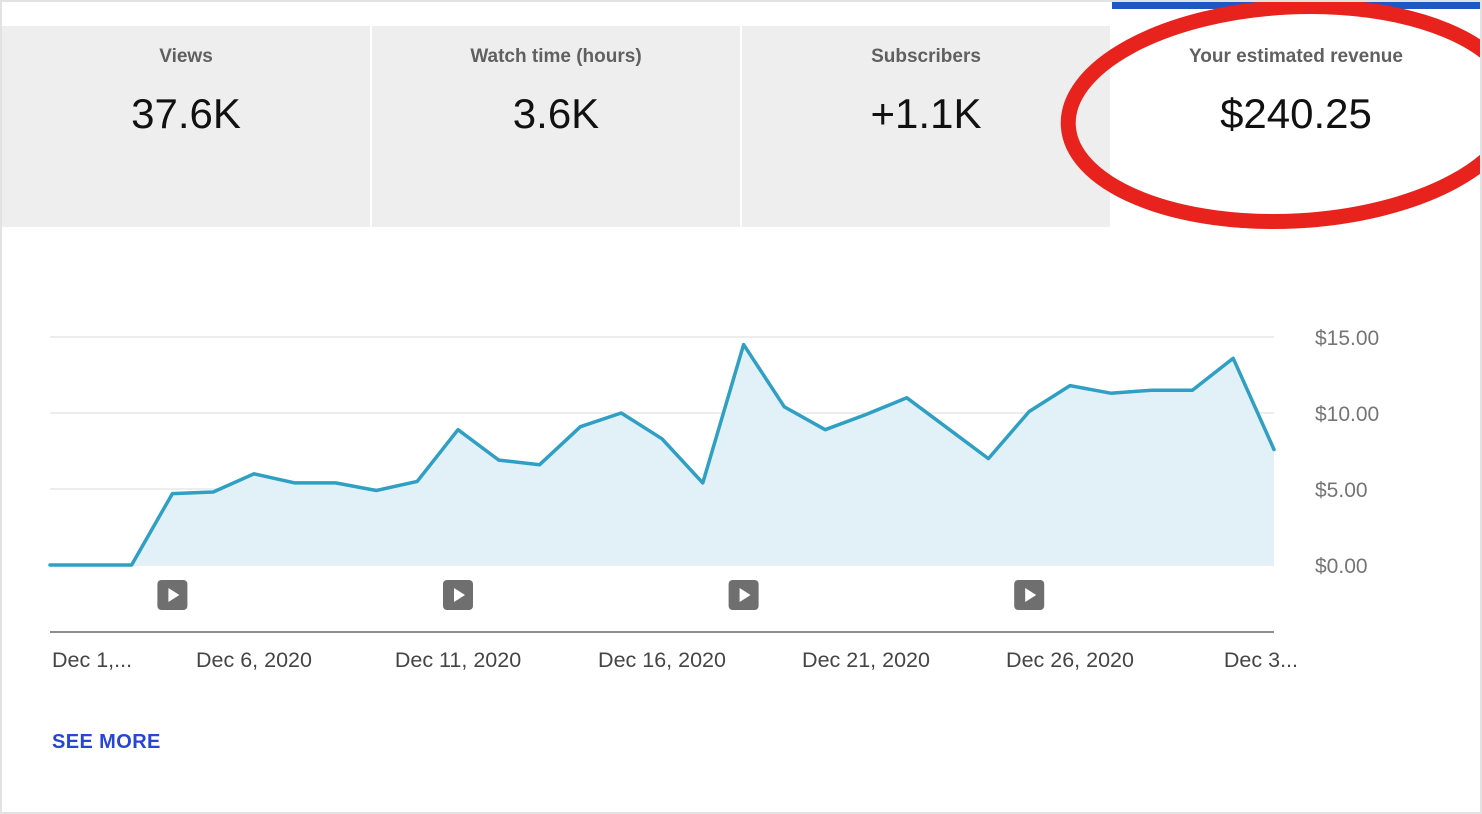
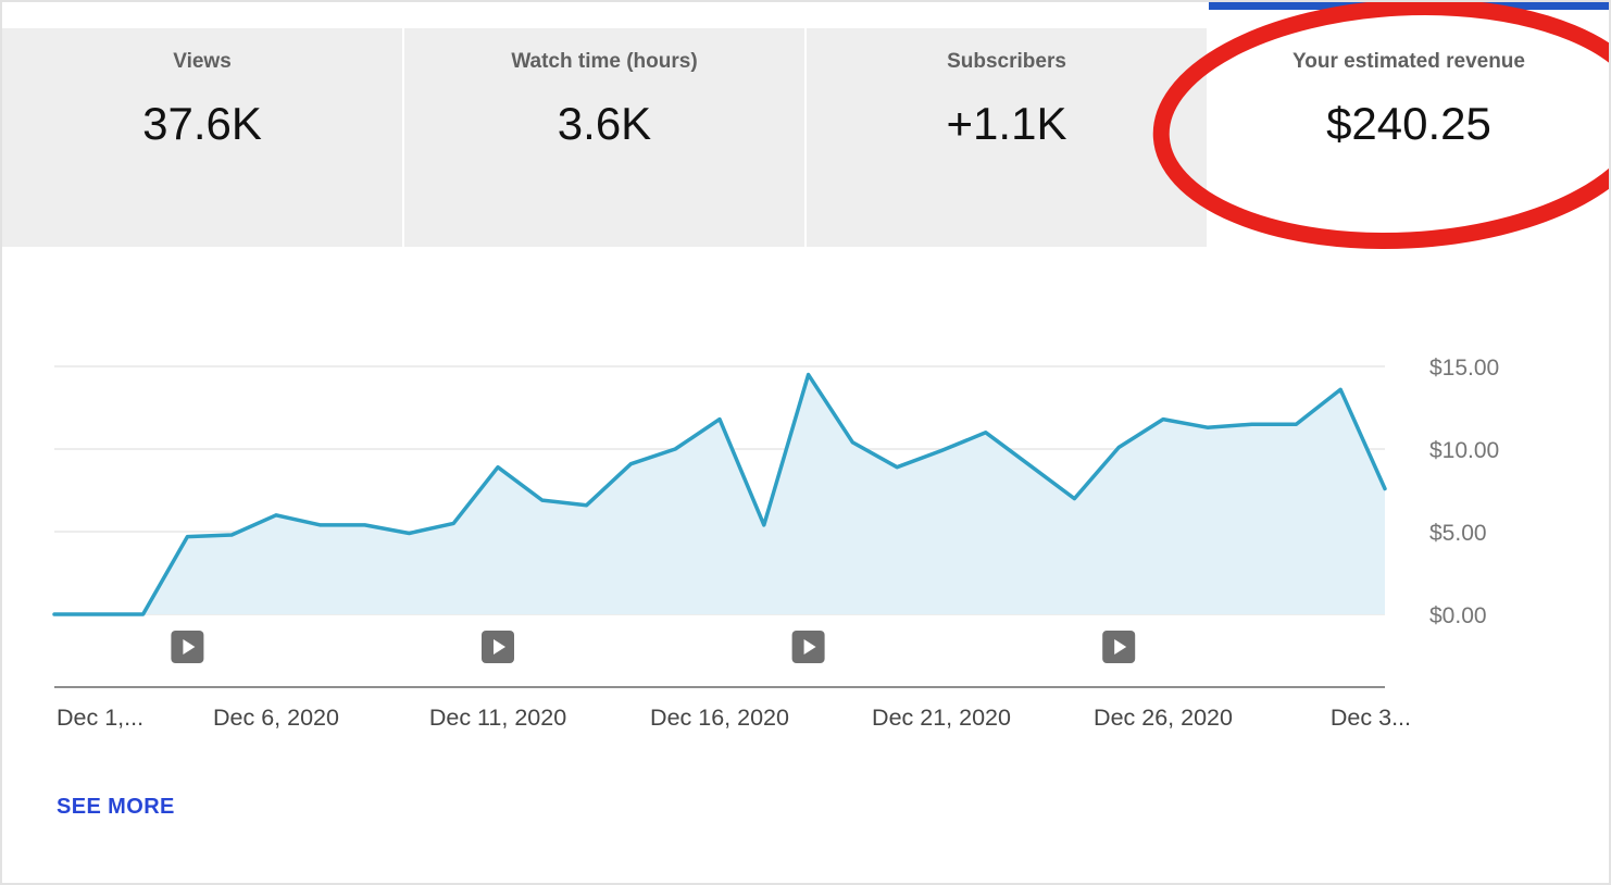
Dec 16, 2020: $8.3 -> $11.8
